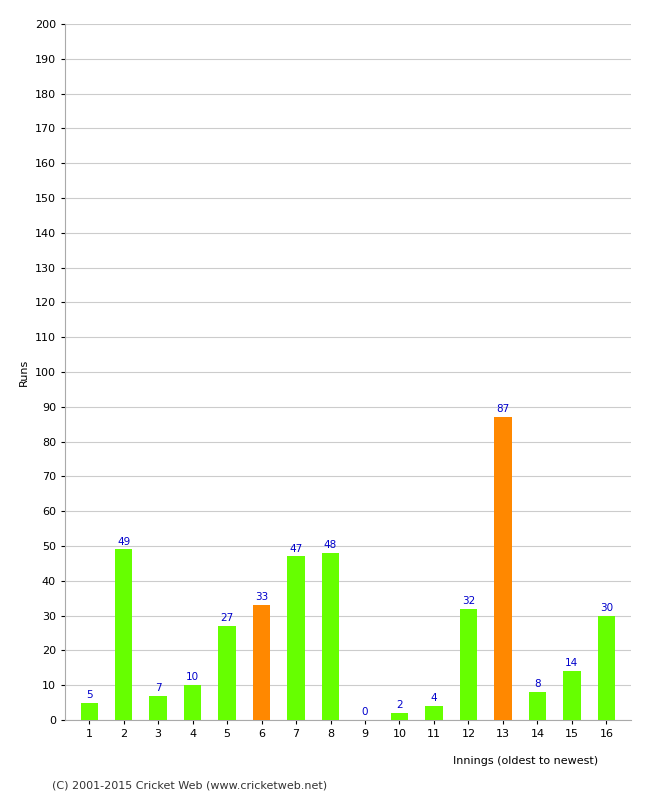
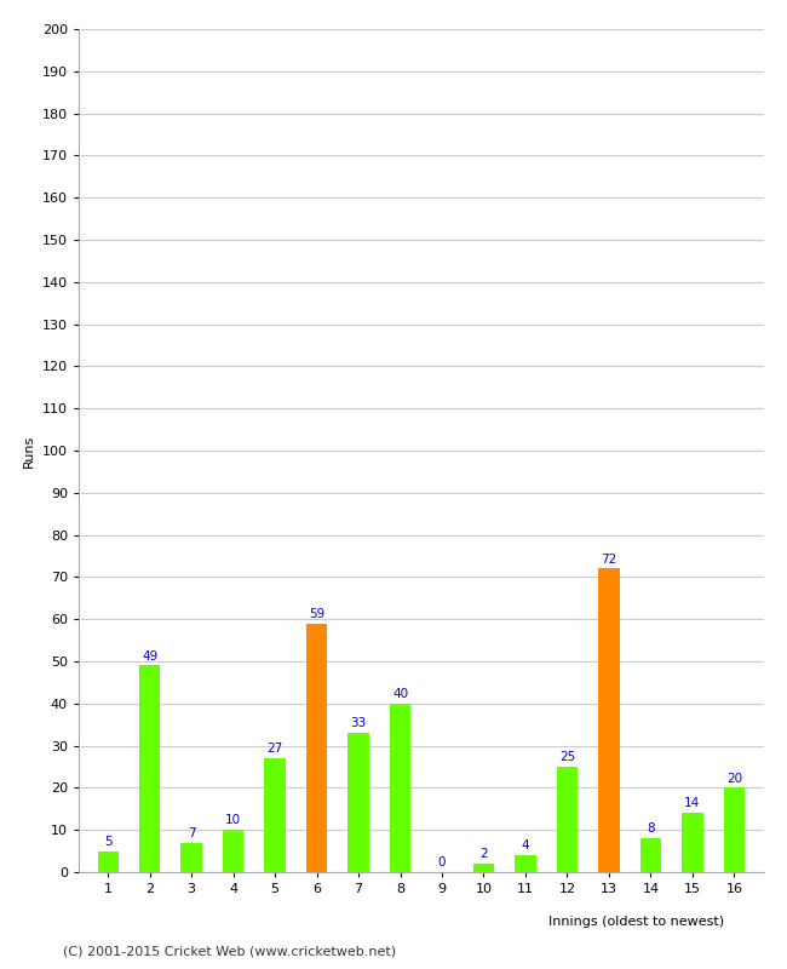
6: 33 -> 59
7: 47 -> 33
8: 48 -> 40
12: 32 -> 25
13: 87 -> 72
16: 30 -> 20
